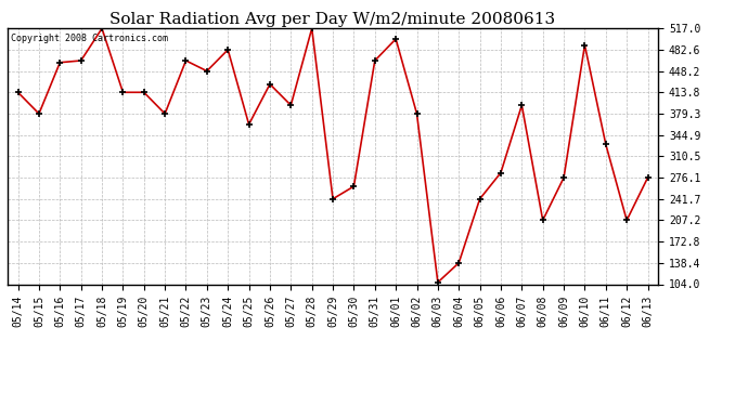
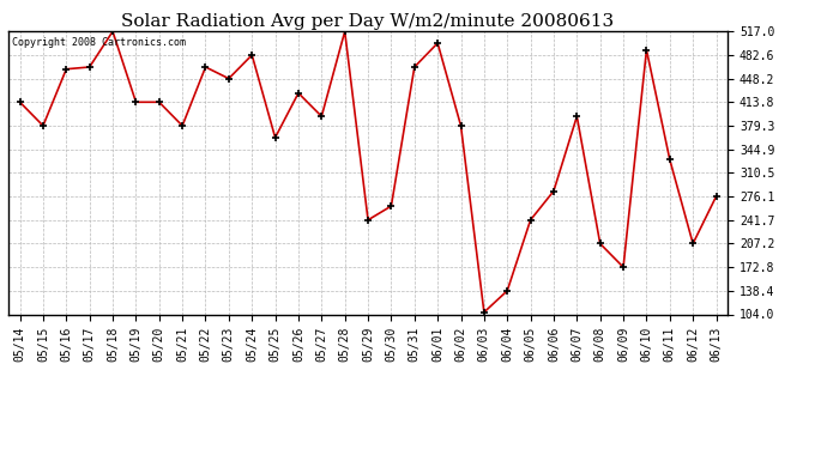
06/09: 276 -> 173
